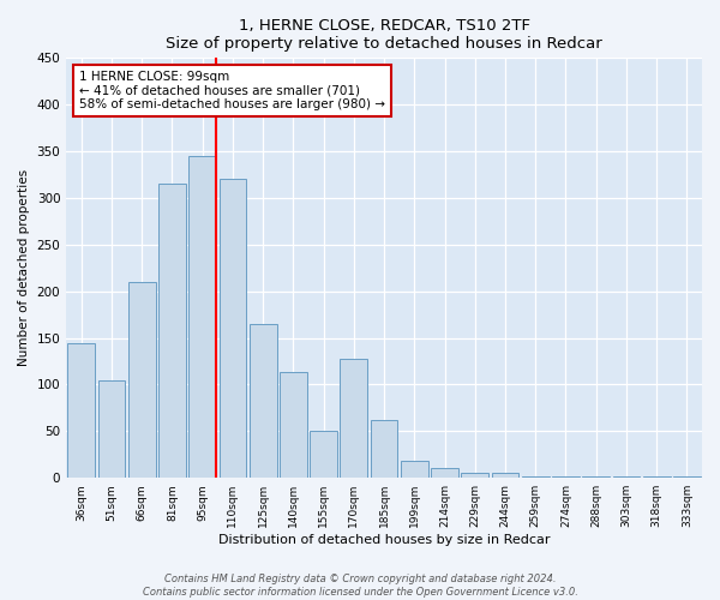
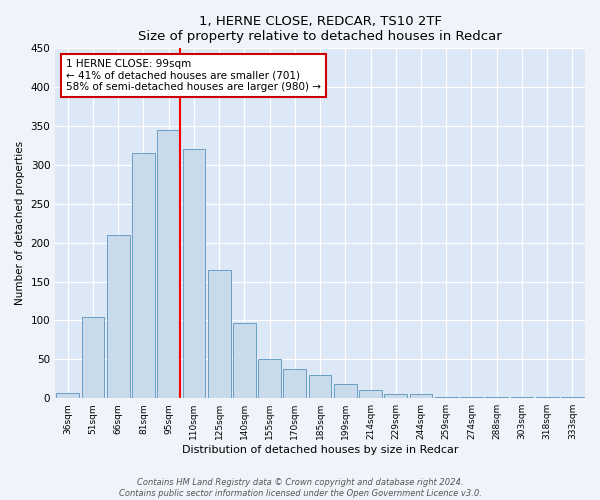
36sqm: 144 -> 7
140sqm: 114 -> 97
170sqm: 128 -> 37
185sqm: 62 -> 30
